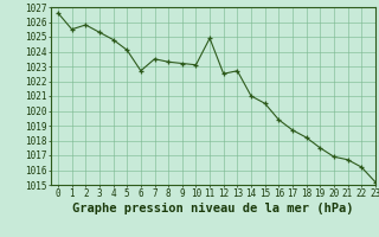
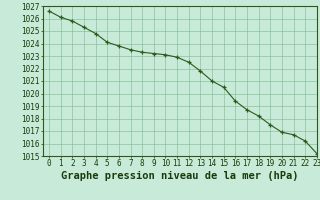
1: 1025.5 -> 1026.1
6: 1022.7 -> 1023.8
11: 1024.9 -> 1022.9
13: 1022.7 -> 1021.8
